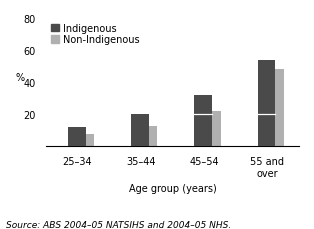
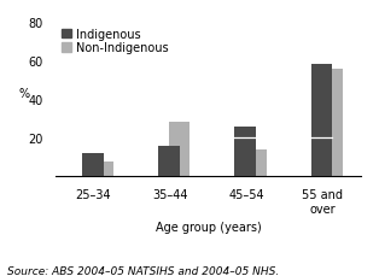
Indigenous/35–44: 20 -> 16
Non-Indigenous/35–44: 13 -> 28
Indigenous/45–54: 32 -> 26
Non-Indigenous/45–54: 22 -> 14
Indigenous/55 and over: 54 -> 58
Non-Indigenous/55 and over: 48 -> 56
